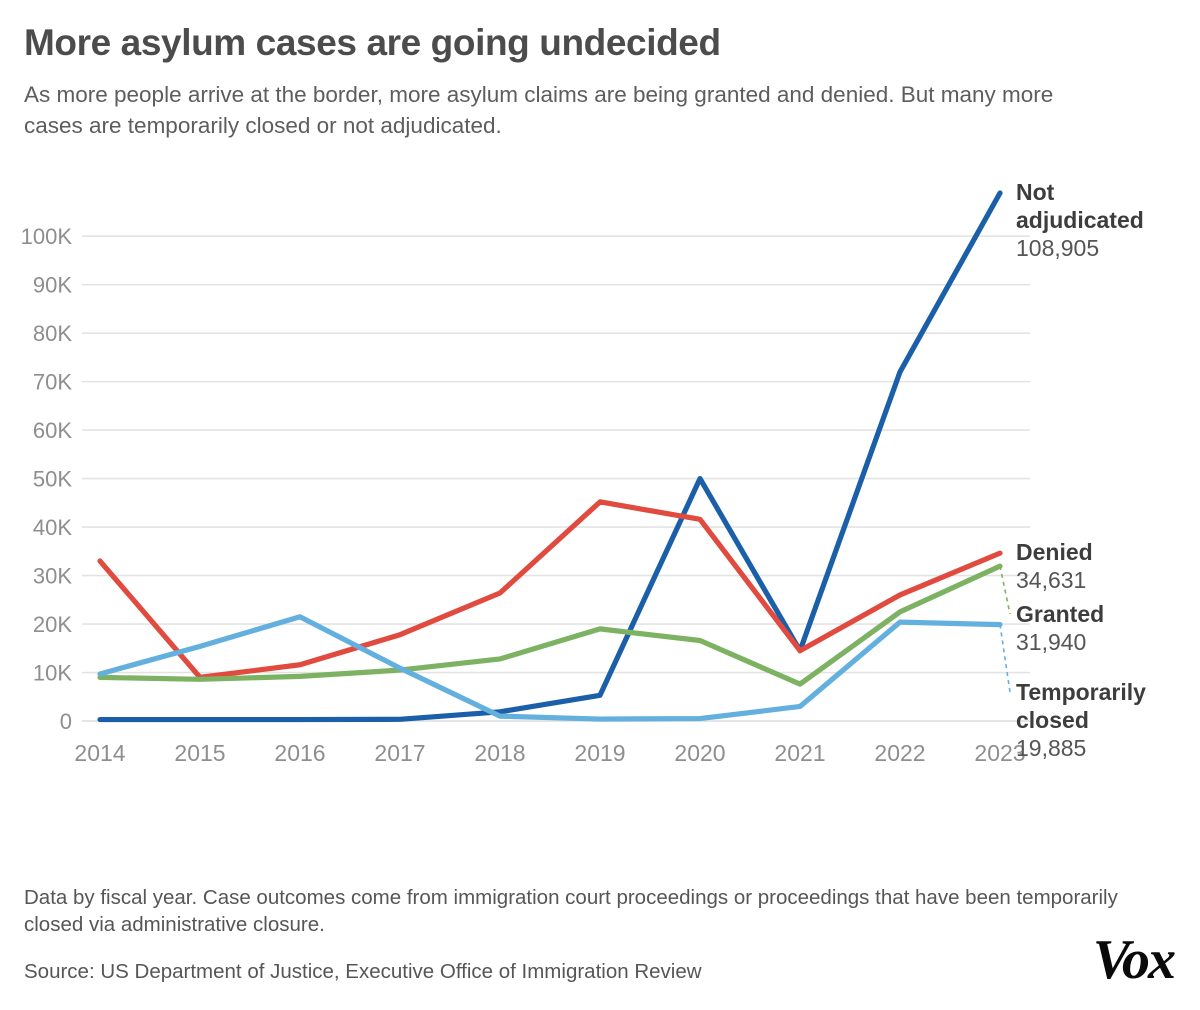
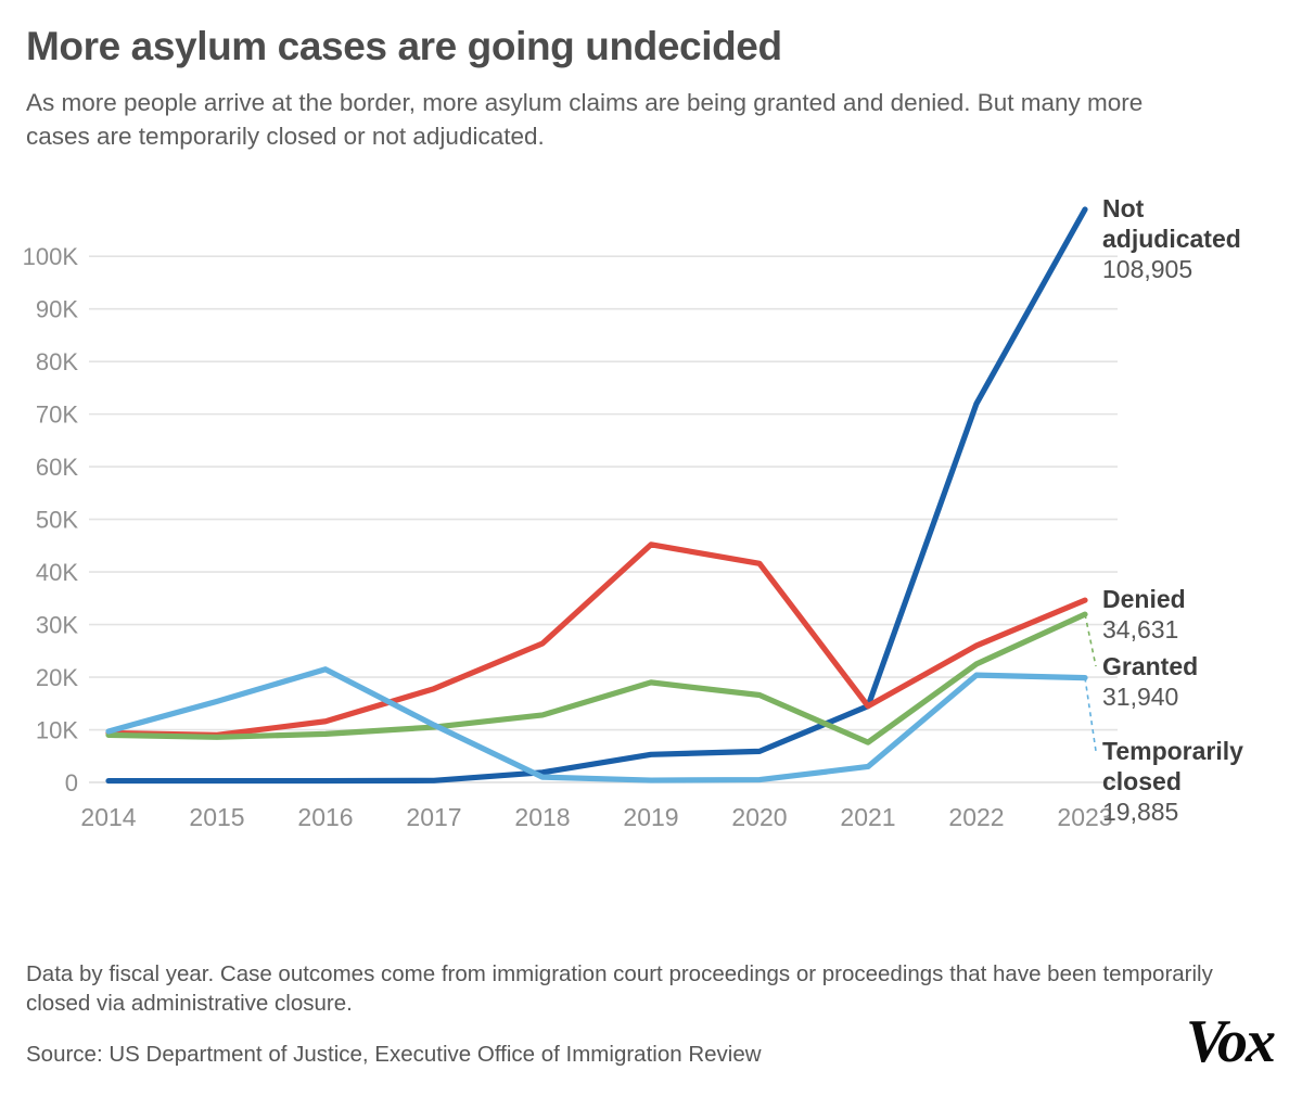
Denied/2014: 33K -> 9K
Not adjudicated/2020: 50K -> 6K
